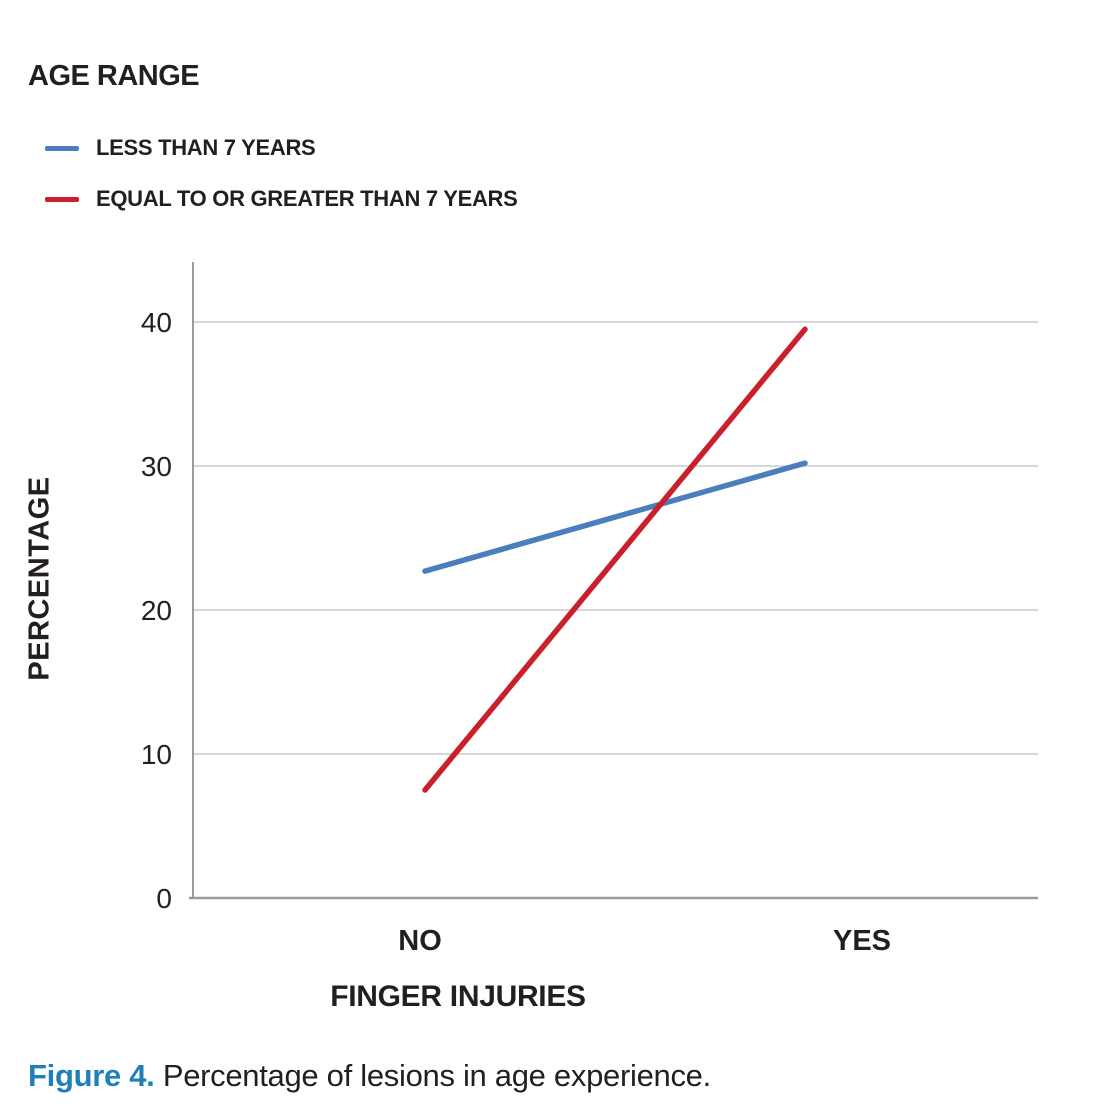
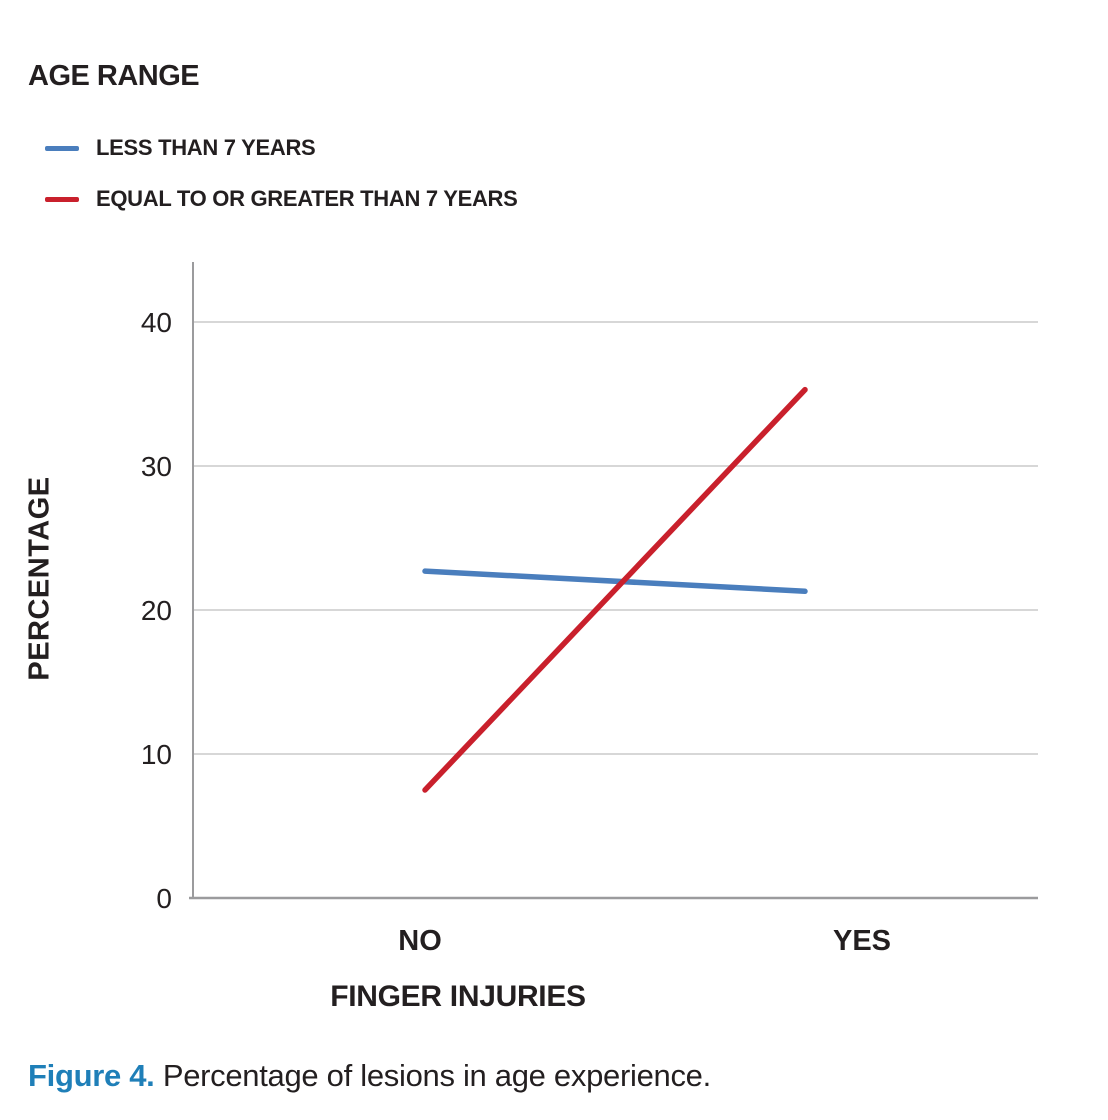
LESS THAN 7 YEARS/YES: 30.2 -> 21.3
EQUAL TO OR GREATER THAN 7 YEARS/YES: 39.5 -> 35.3
